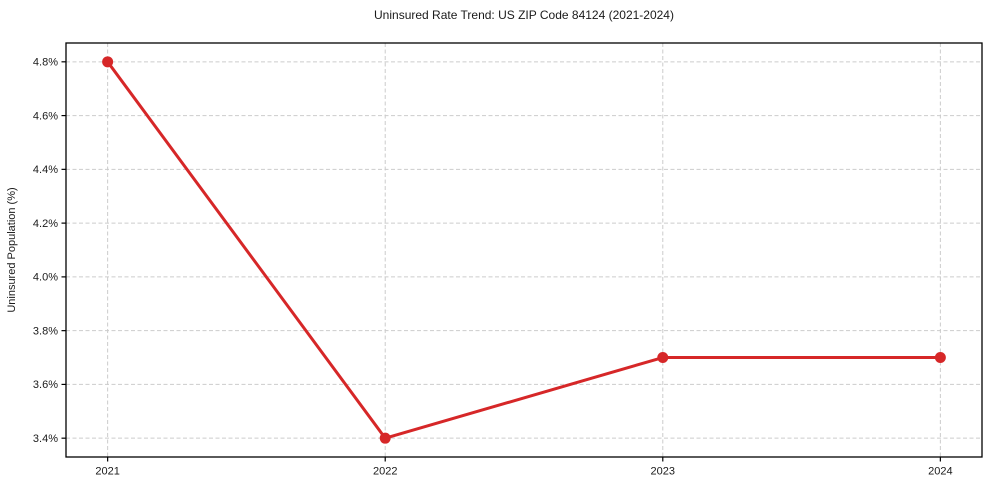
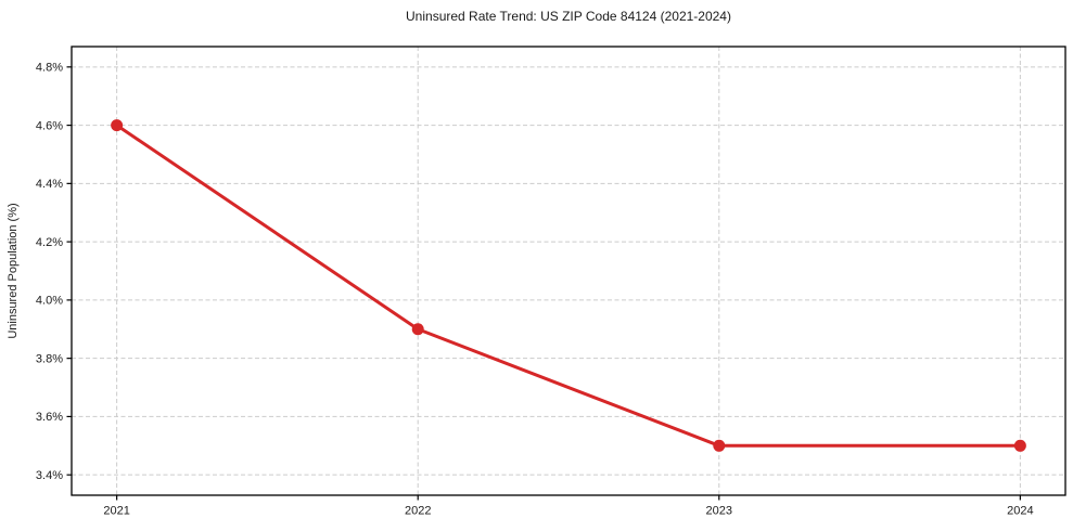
2021: 4.8% -> 4.6%
2022: 3.4% -> 3.9%
2023: 3.7% -> 3.5%
2024: 3.7% -> 3.5%
